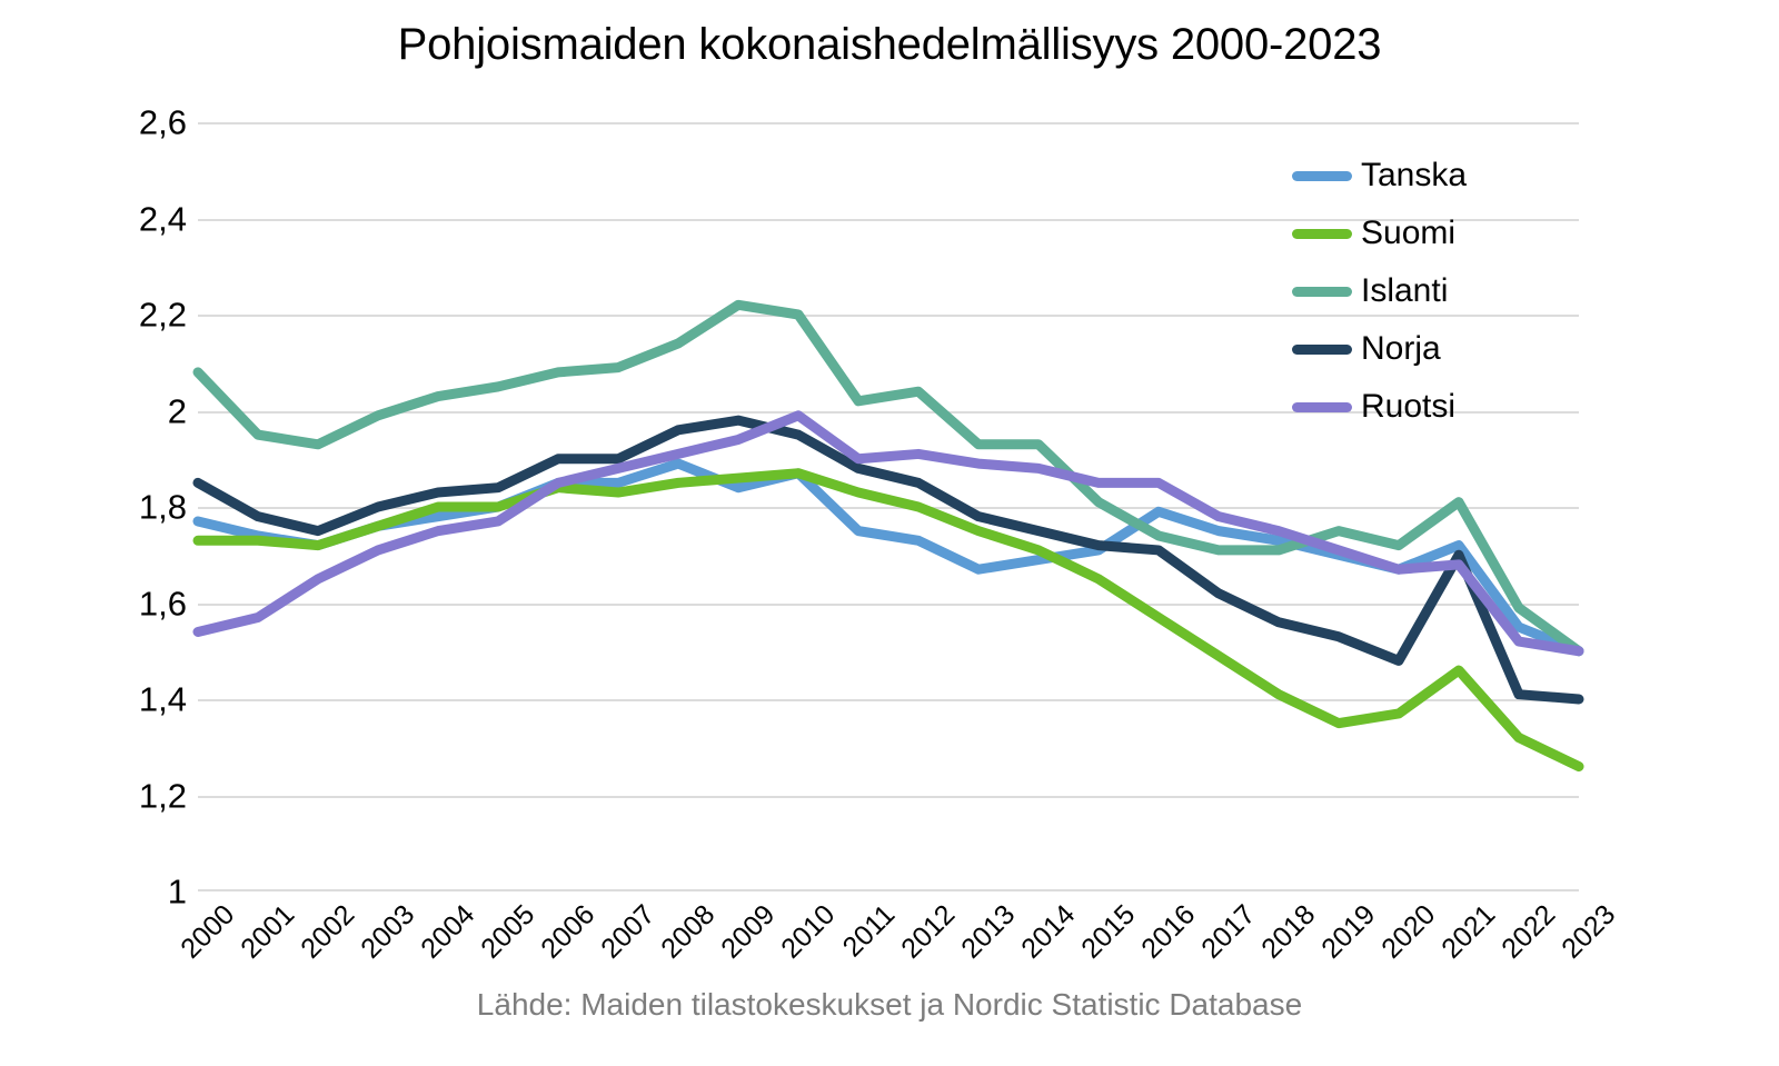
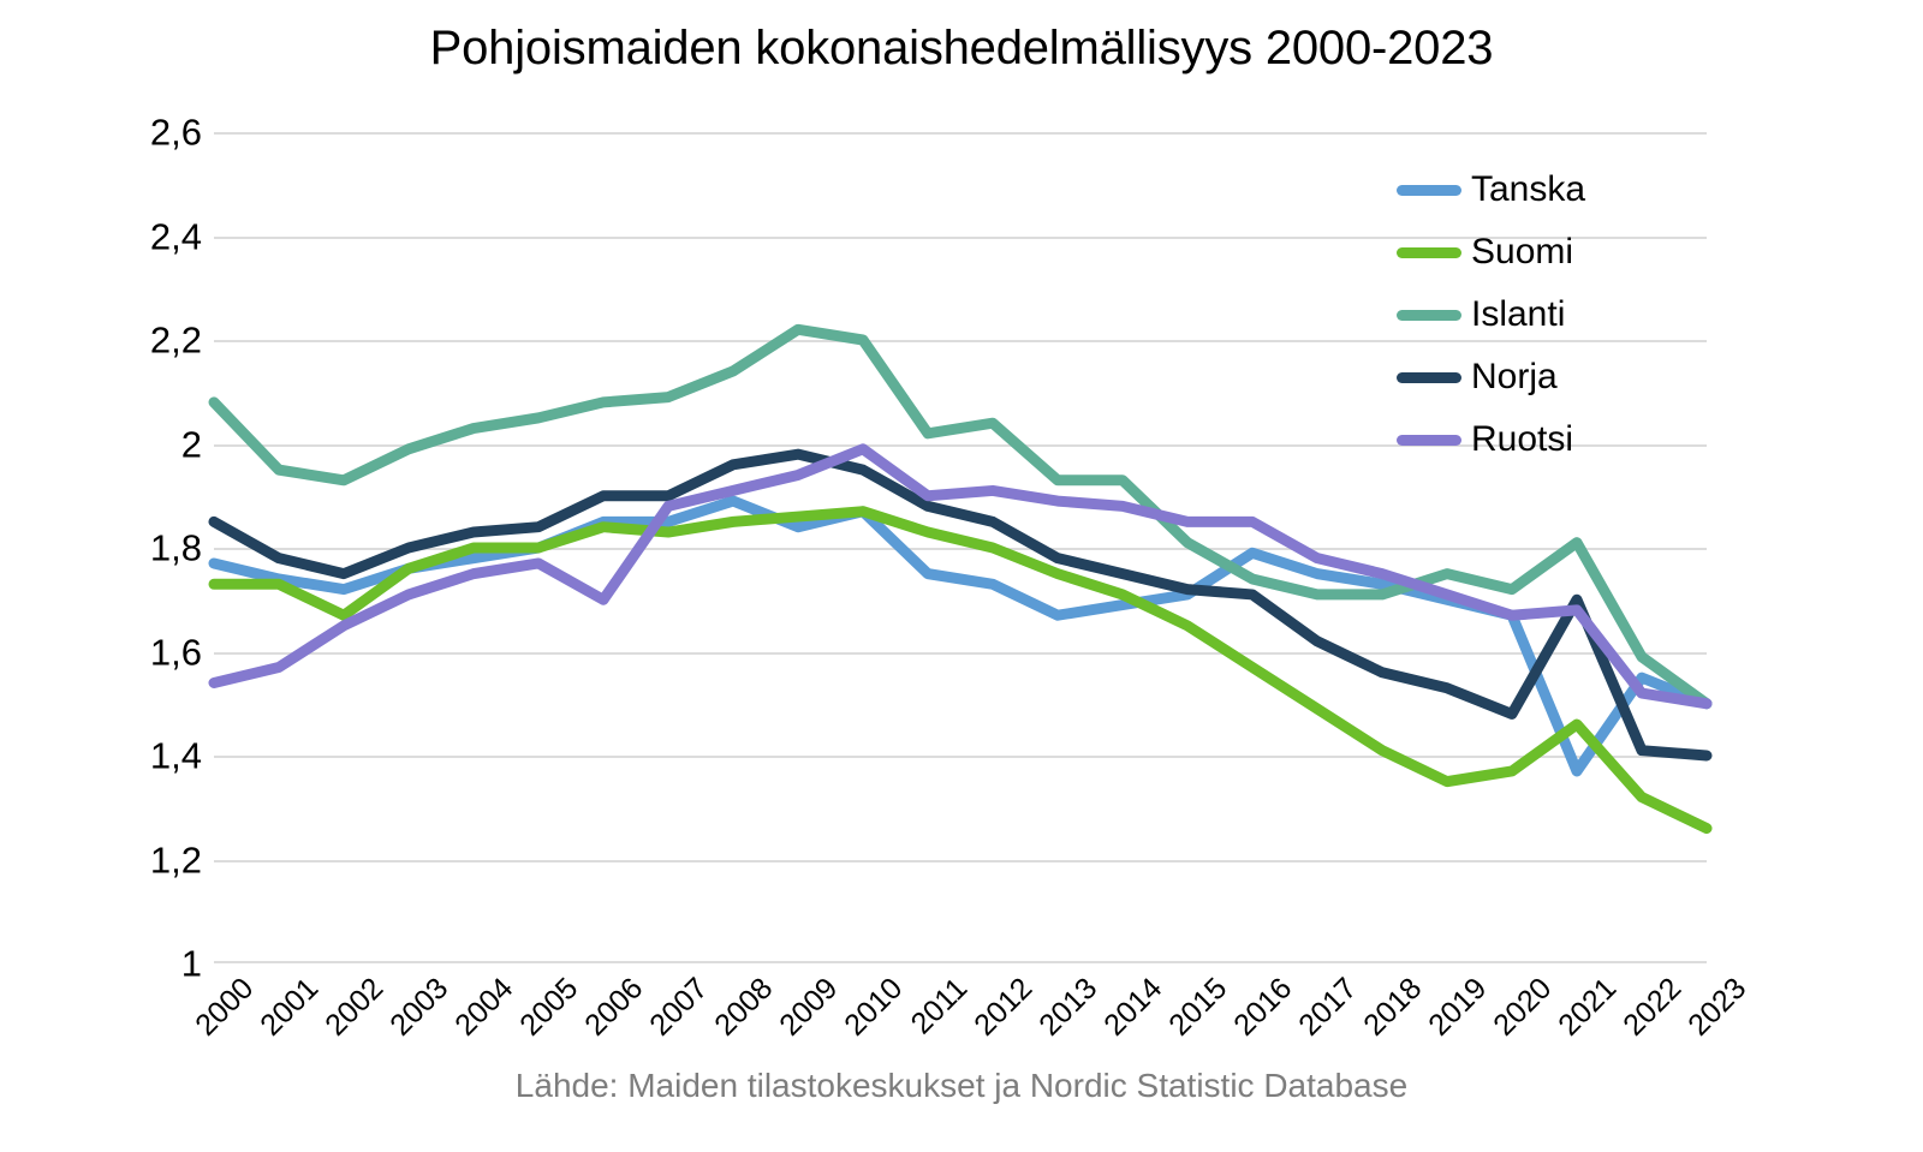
Suomi/2002: 1,72 -> 1,67
Ruotsi/2006: 1,85 -> 1,70
Tanska/2021: 1,72 -> 1,37
